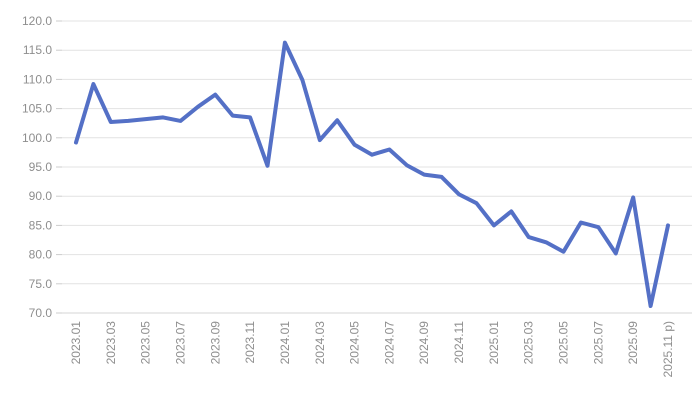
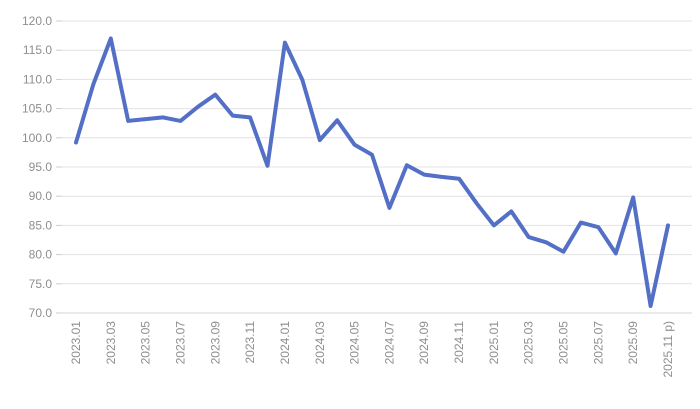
2023.03: 103 -> 117
2024.07: 98 -> 88
2024.11: 90 -> 93
